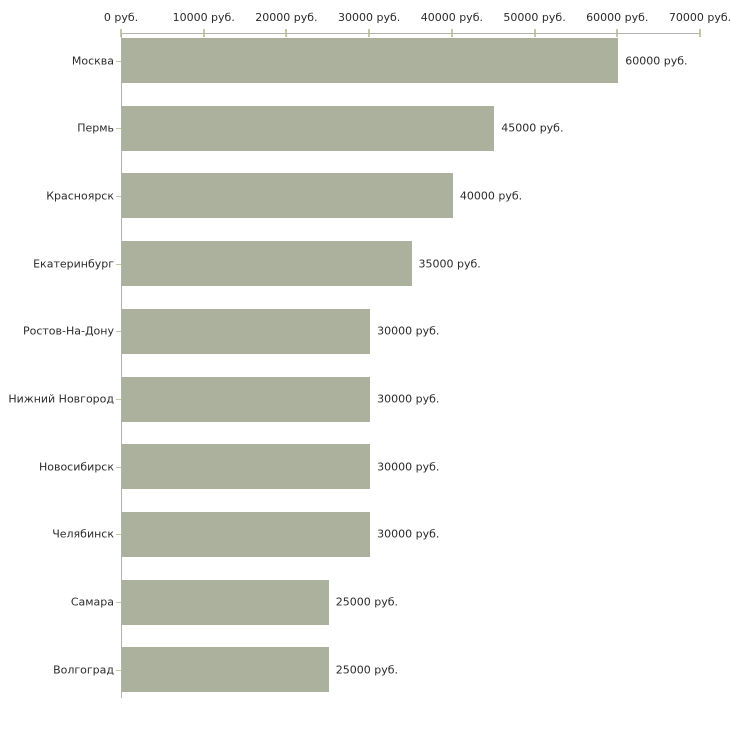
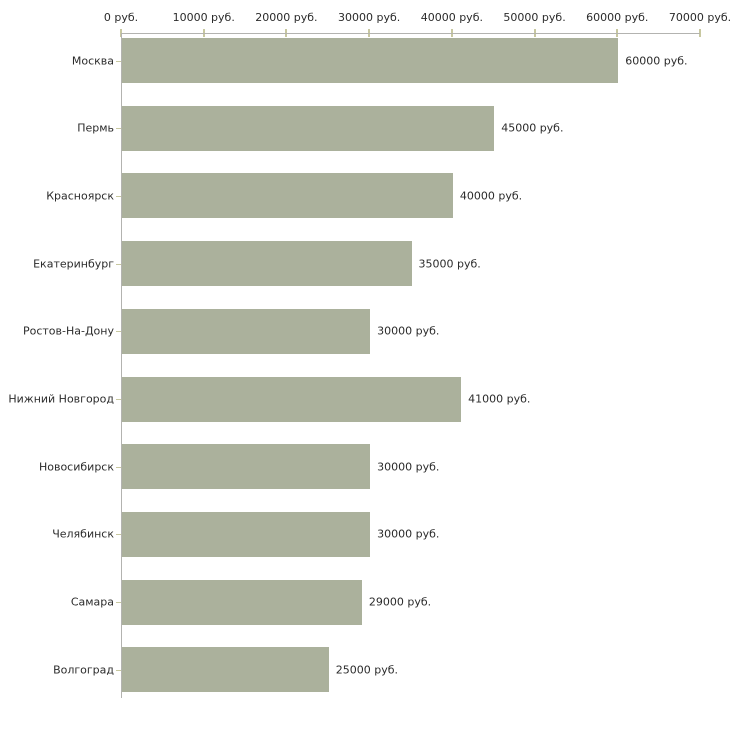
Нижний Новгород: 30000 -> 41000
Самара: 25000 -> 29000
